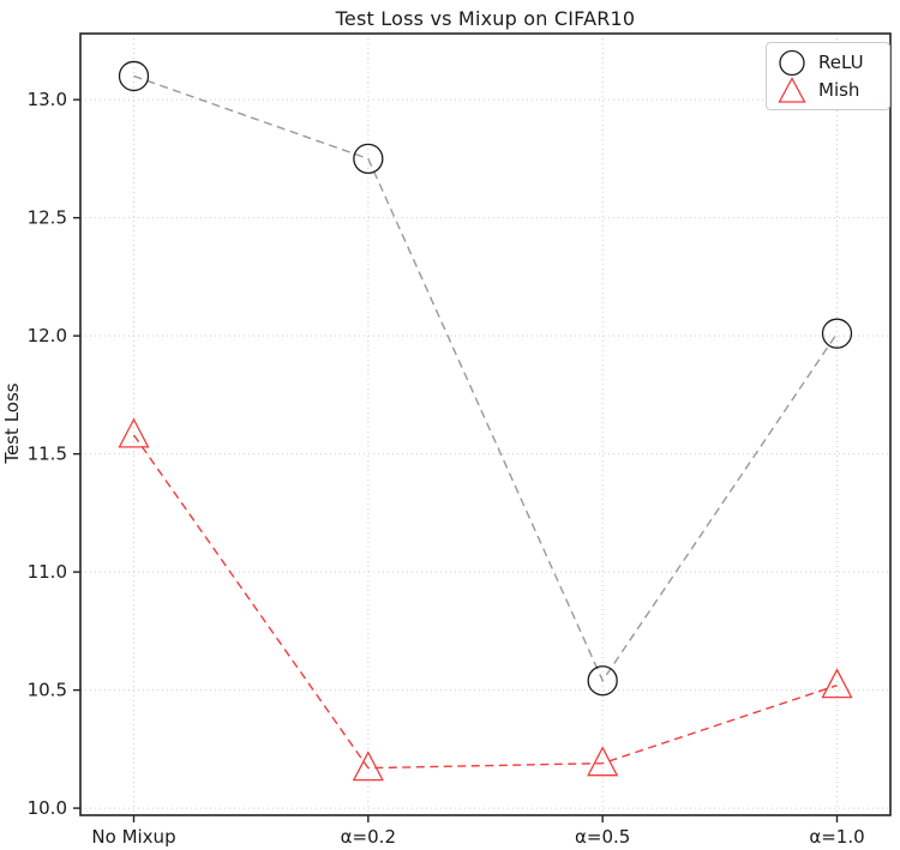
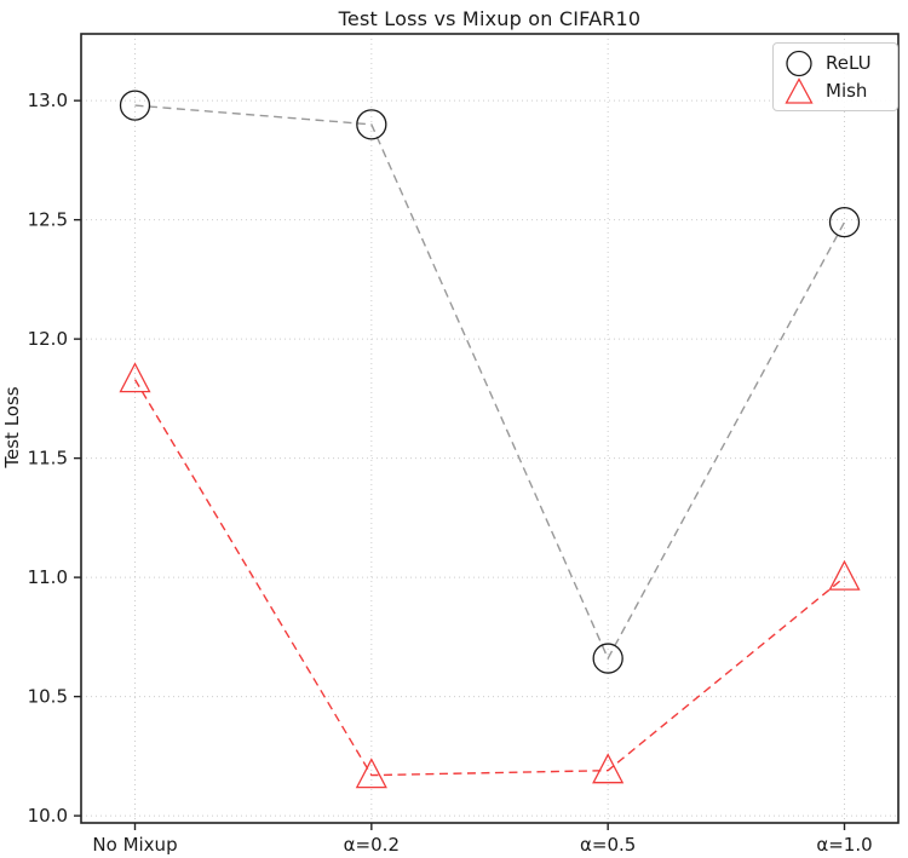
ReLU/No Mixup: 13.10 -> 12.98
Mish/No Mixup: 11.58 -> 11.83
ReLU/α=0.2: 12.75 -> 12.90
ReLU/α=0.5: 10.54 -> 10.66
ReLU/α=1.0: 12.01 -> 12.49
Mish/α=1.0: 10.52 -> 11.00
